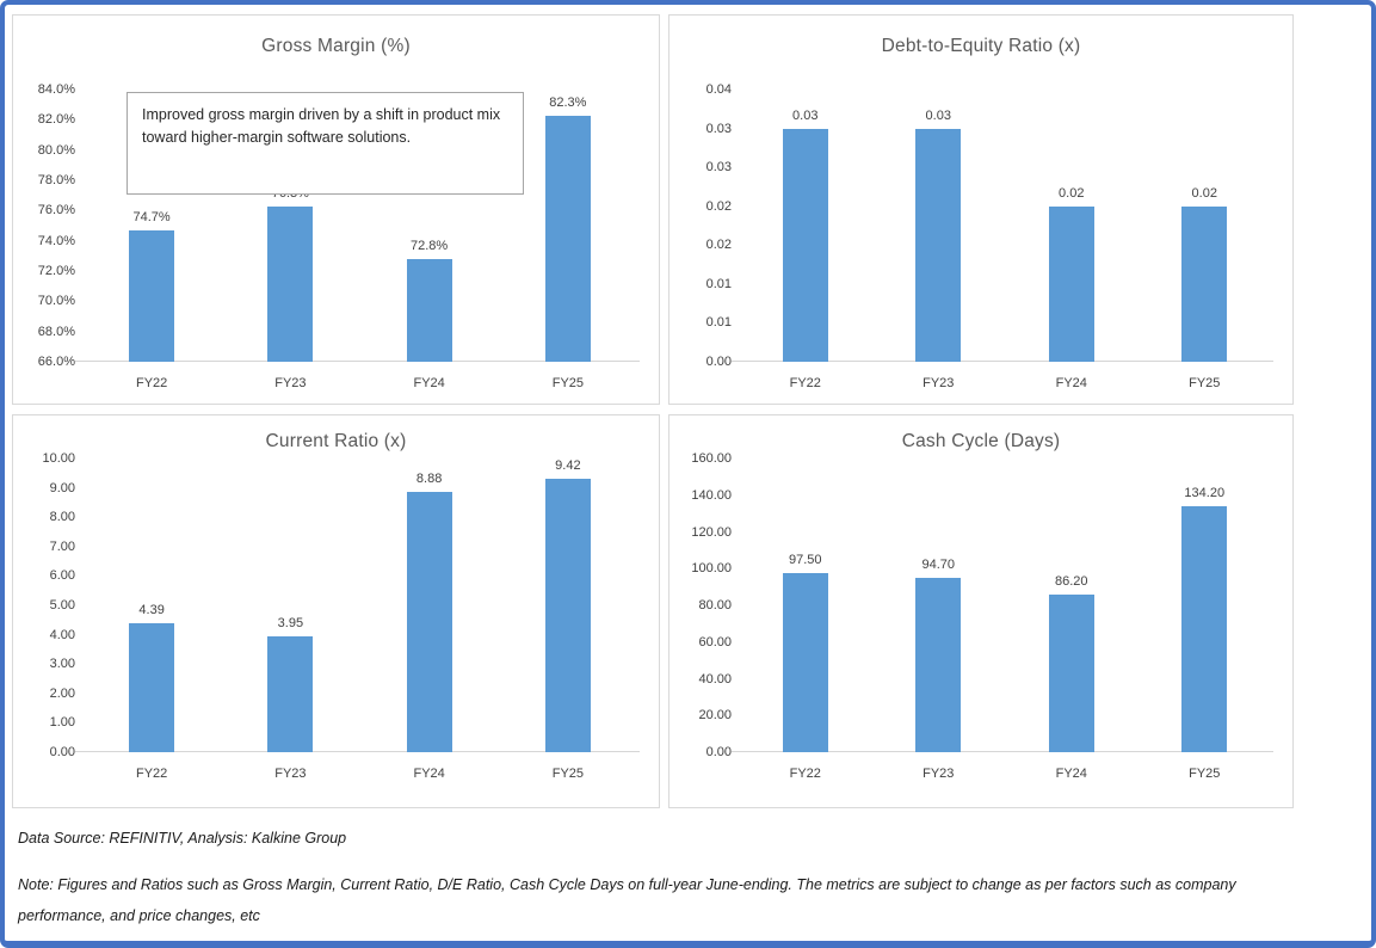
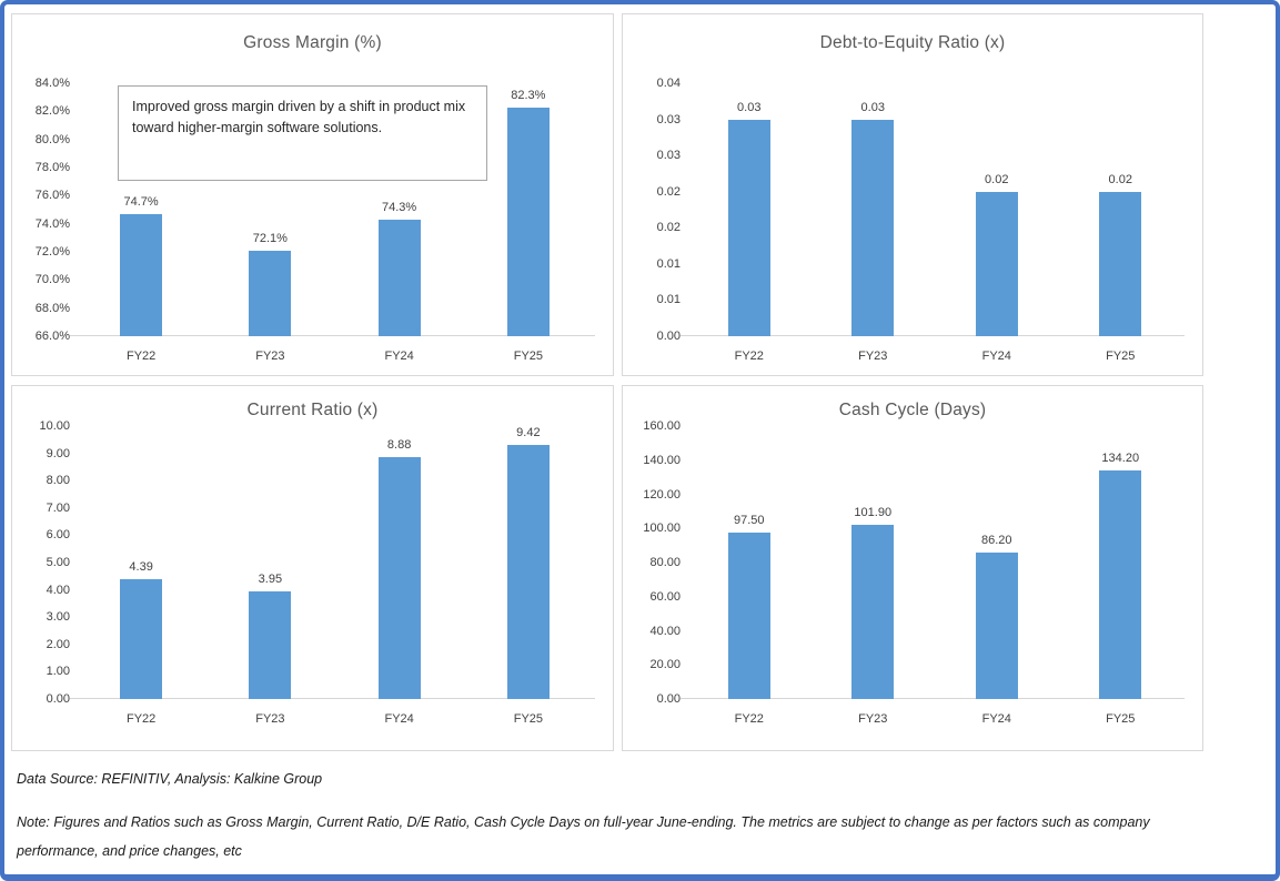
Gross Margin (%)/FY23: 76.3% -> 72.1%
Gross Margin (%)/FY24: 72.8% -> 74.3%
Cash Cycle (Days)/FY23: 94.70 -> 101.90
